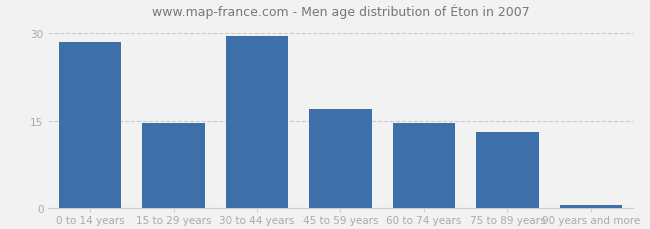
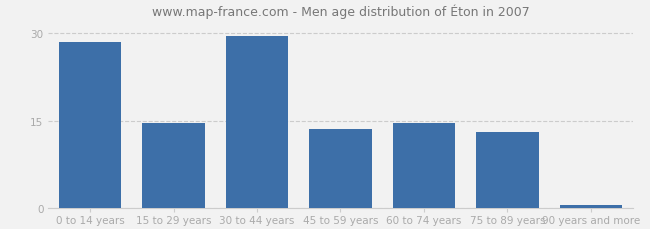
45 to 59 years: 17.0 -> 13.6
